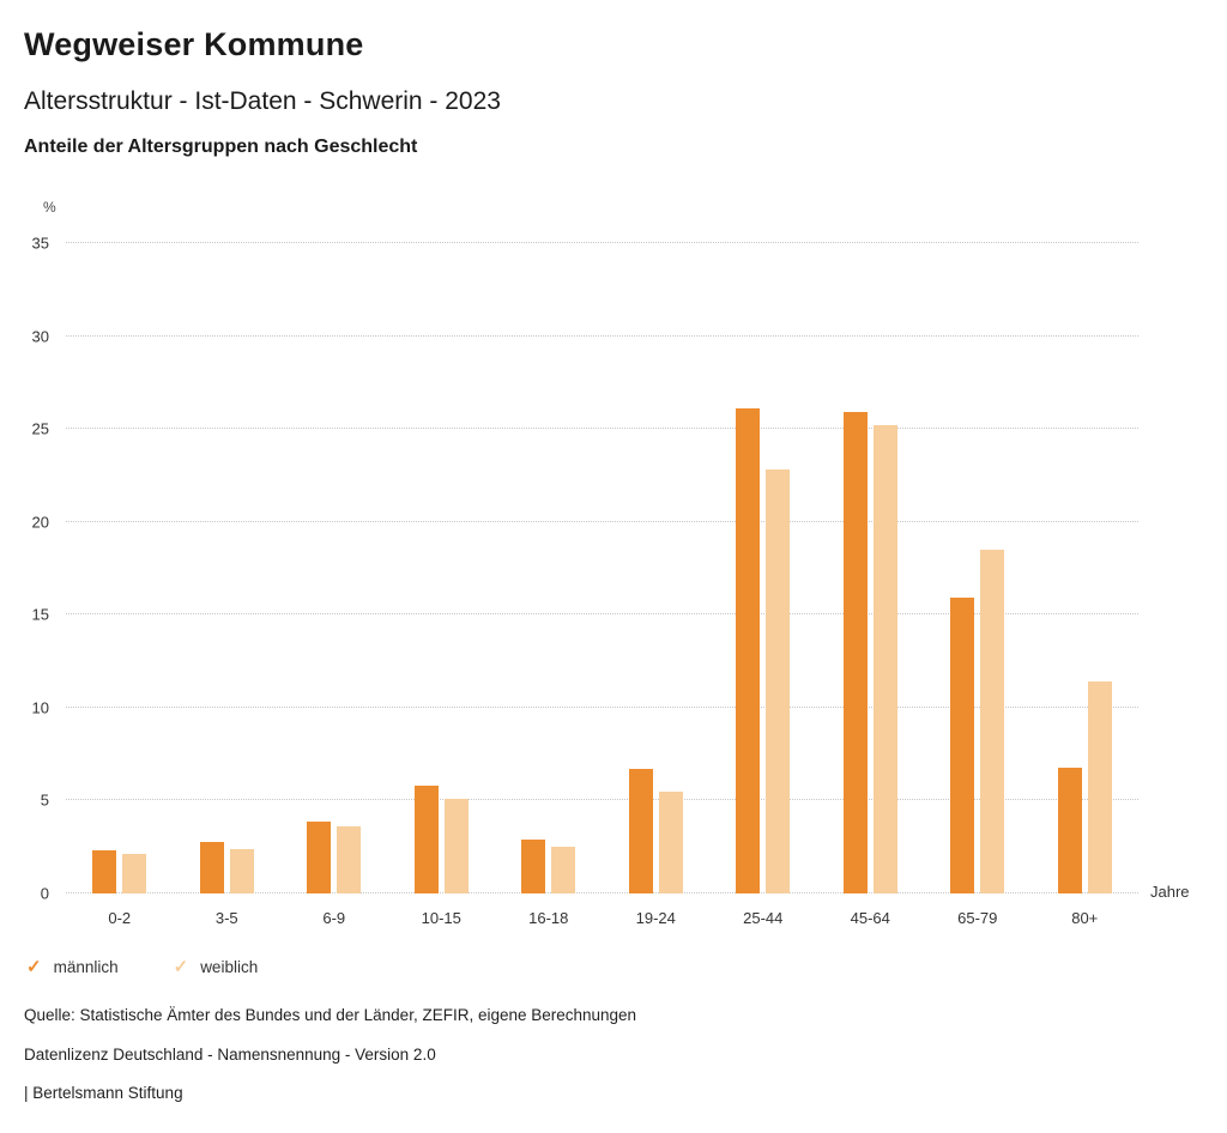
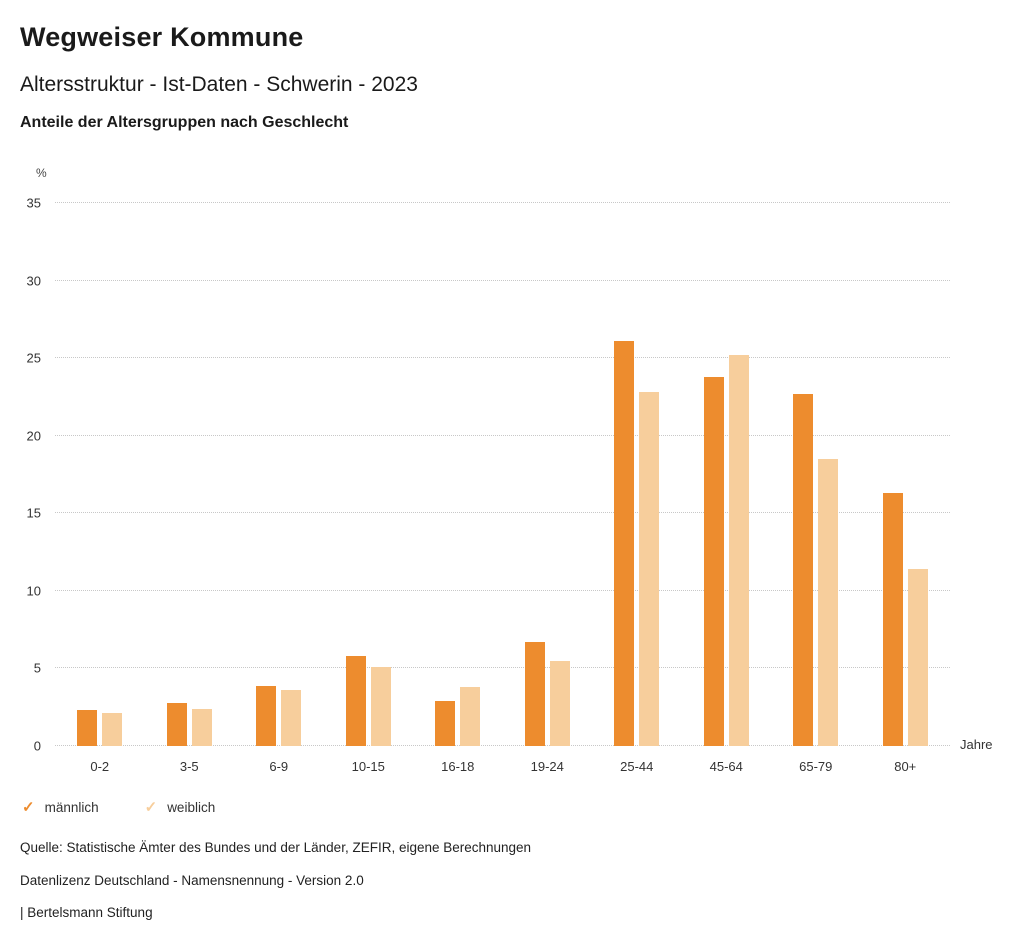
weiblich/16-18: 2.5 -> 3.8
männlich/45-64: 25.9 -> 23.8
männlich/65-79: 15.9 -> 22.7
männlich/80+: 6.8 -> 16.3
